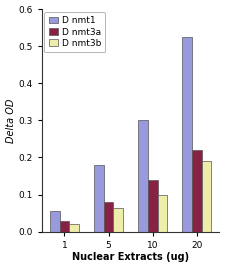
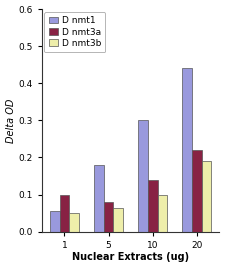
D nmt3a/1: 0.03 -> 0.10
D nmt3b/1: 0.020 -> 0.050
D nmt1/20: 0.525 -> 0.440
